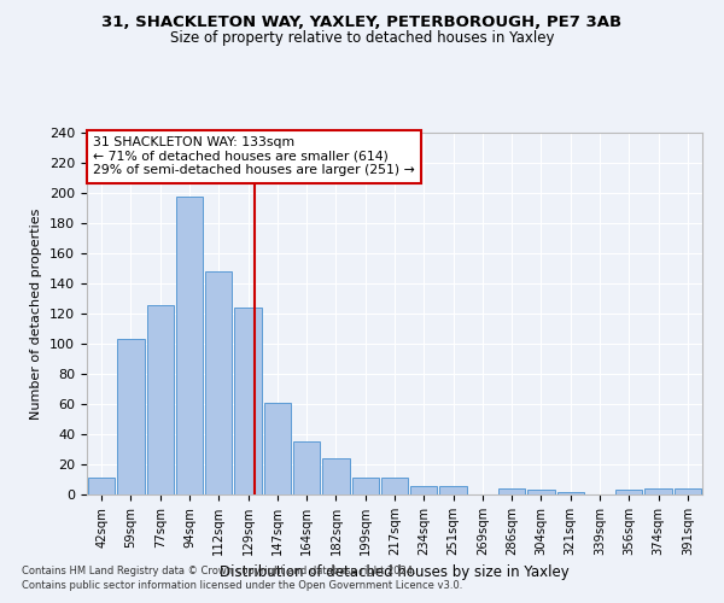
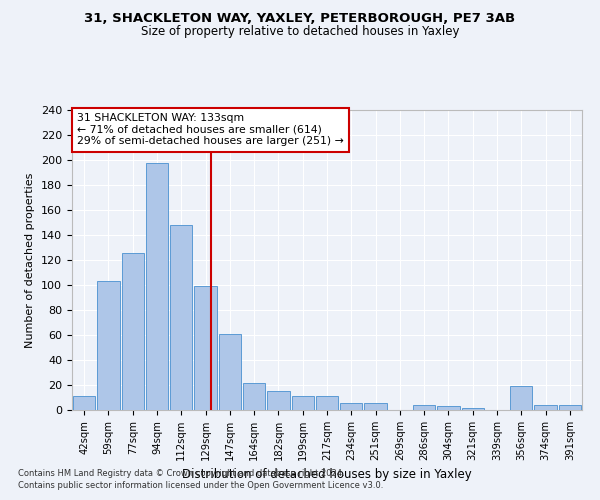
129sqm: 124 -> 99
164sqm: 35 -> 22
182sqm: 24 -> 15
356sqm: 3 -> 19
